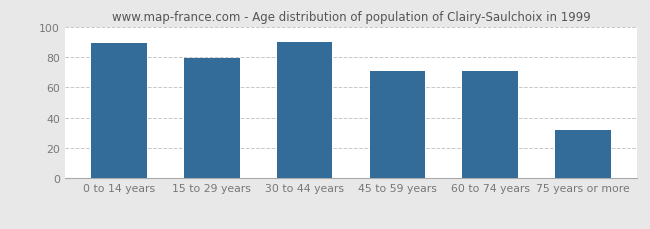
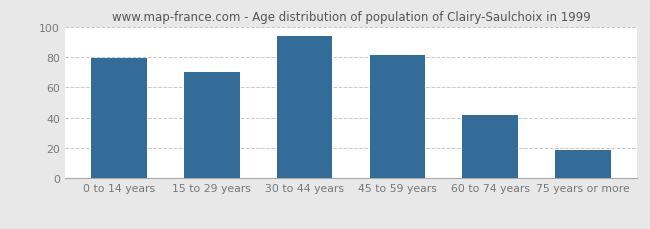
0 to 14 years: 89 -> 79
15 to 29 years: 79 -> 70
30 to 44 years: 90 -> 94
45 to 59 years: 71 -> 81
60 to 74 years: 71 -> 42
75 years or more: 32 -> 19
